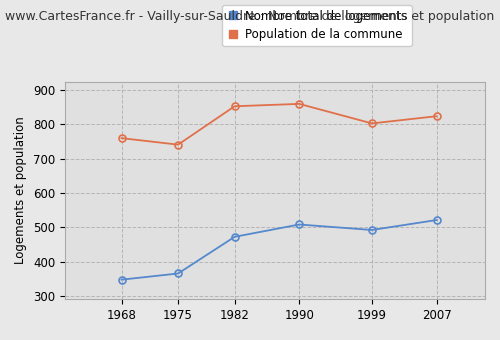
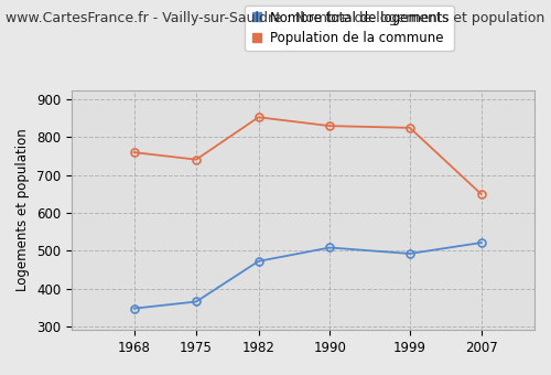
Population de la commune/1990: 860 -> 830
Population de la commune/1999: 803 -> 825
Population de la commune/2007: 824 -> 650
